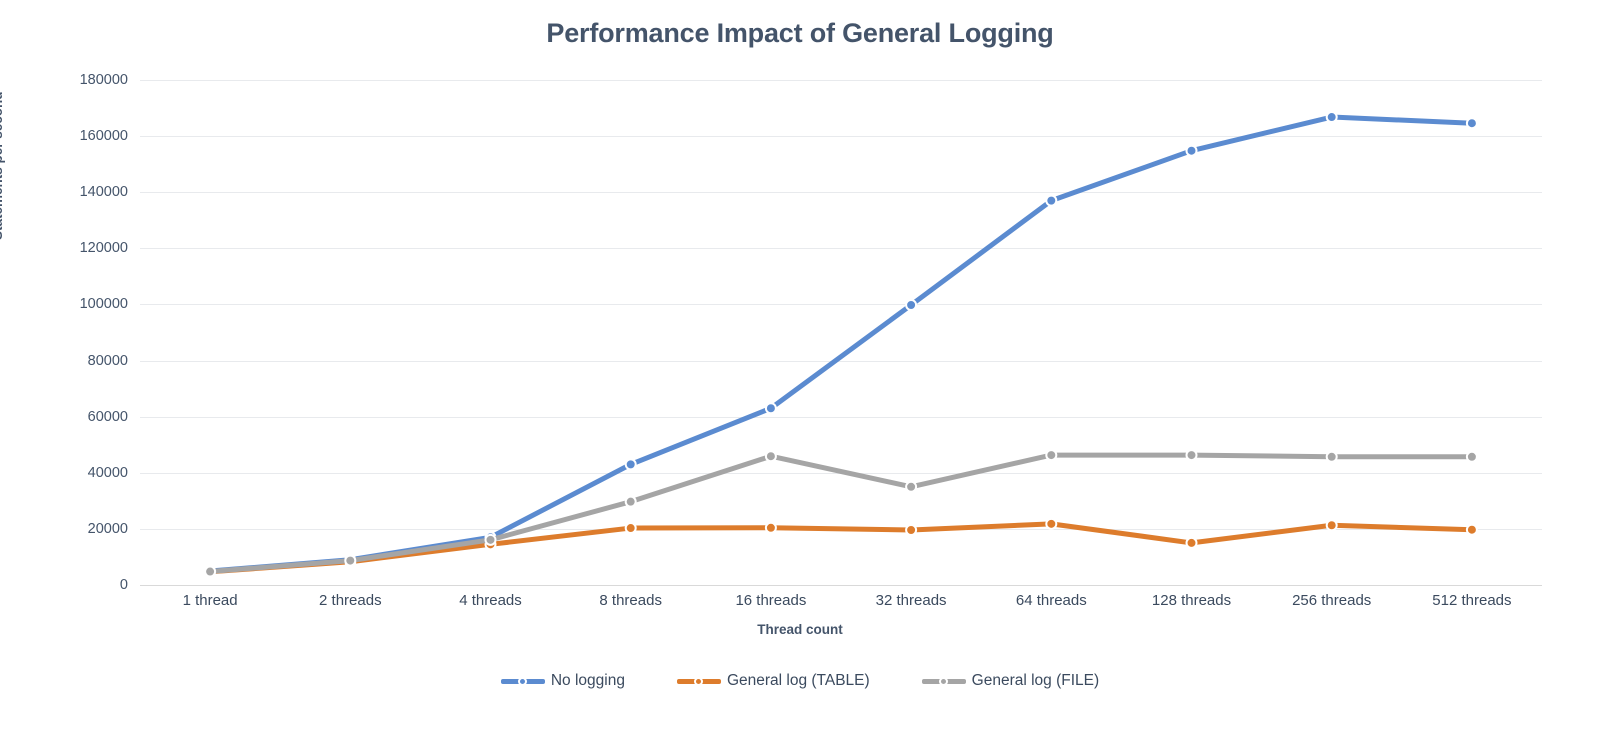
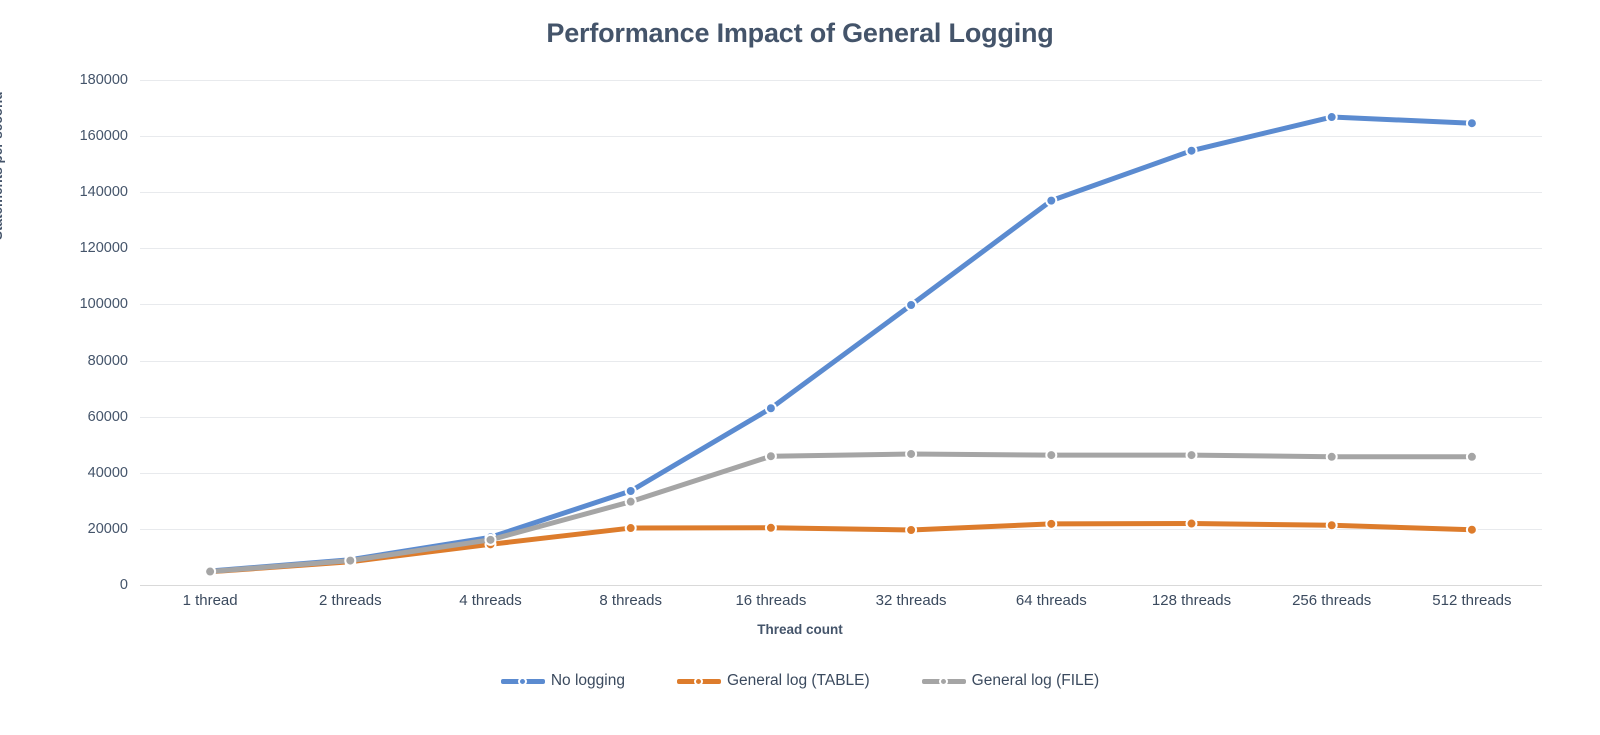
No logging/8 threads: 43000 -> 34000
General log (FILE)/32 threads: 35000 -> 47000
General log (TABLE)/128 threads: 15000 -> 22000
